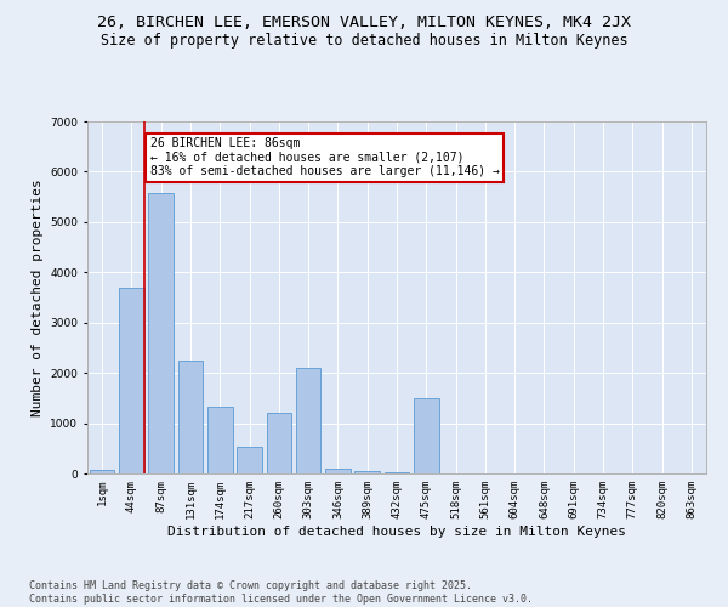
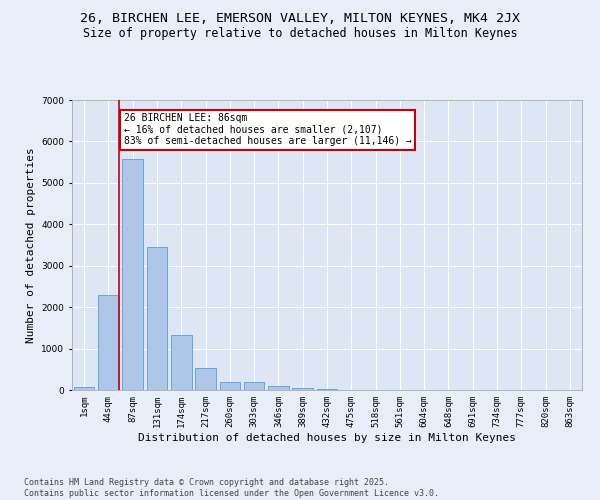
44sqm: 3700 -> 2300
131sqm: 2250 -> 3450
260sqm: 1200 -> 200
303sqm: 2100 -> 180
475sqm: 1500 -> 0
